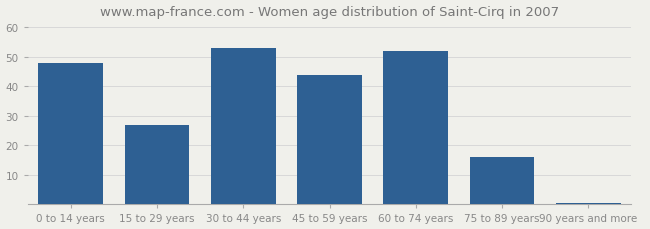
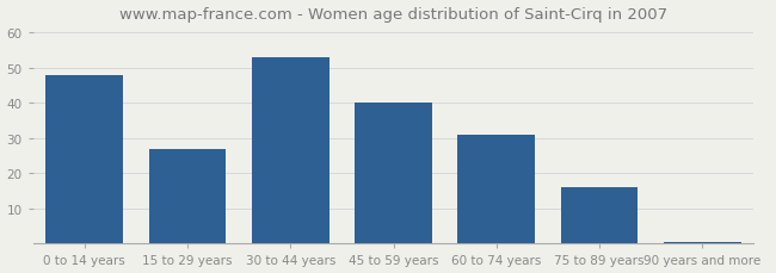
45 to 59 years: 44.0 -> 40.0
60 to 74 years: 52.0 -> 31.0
